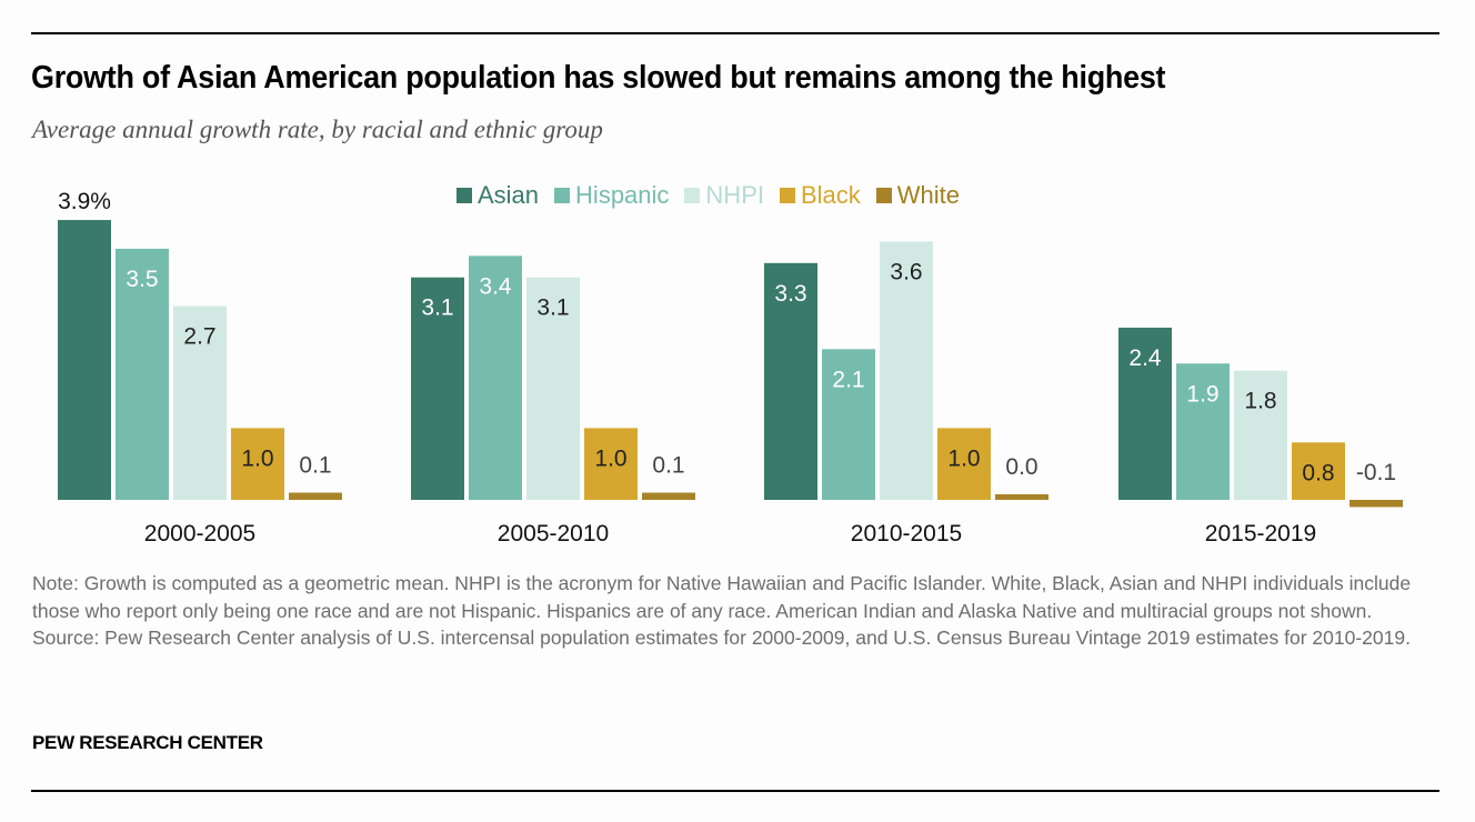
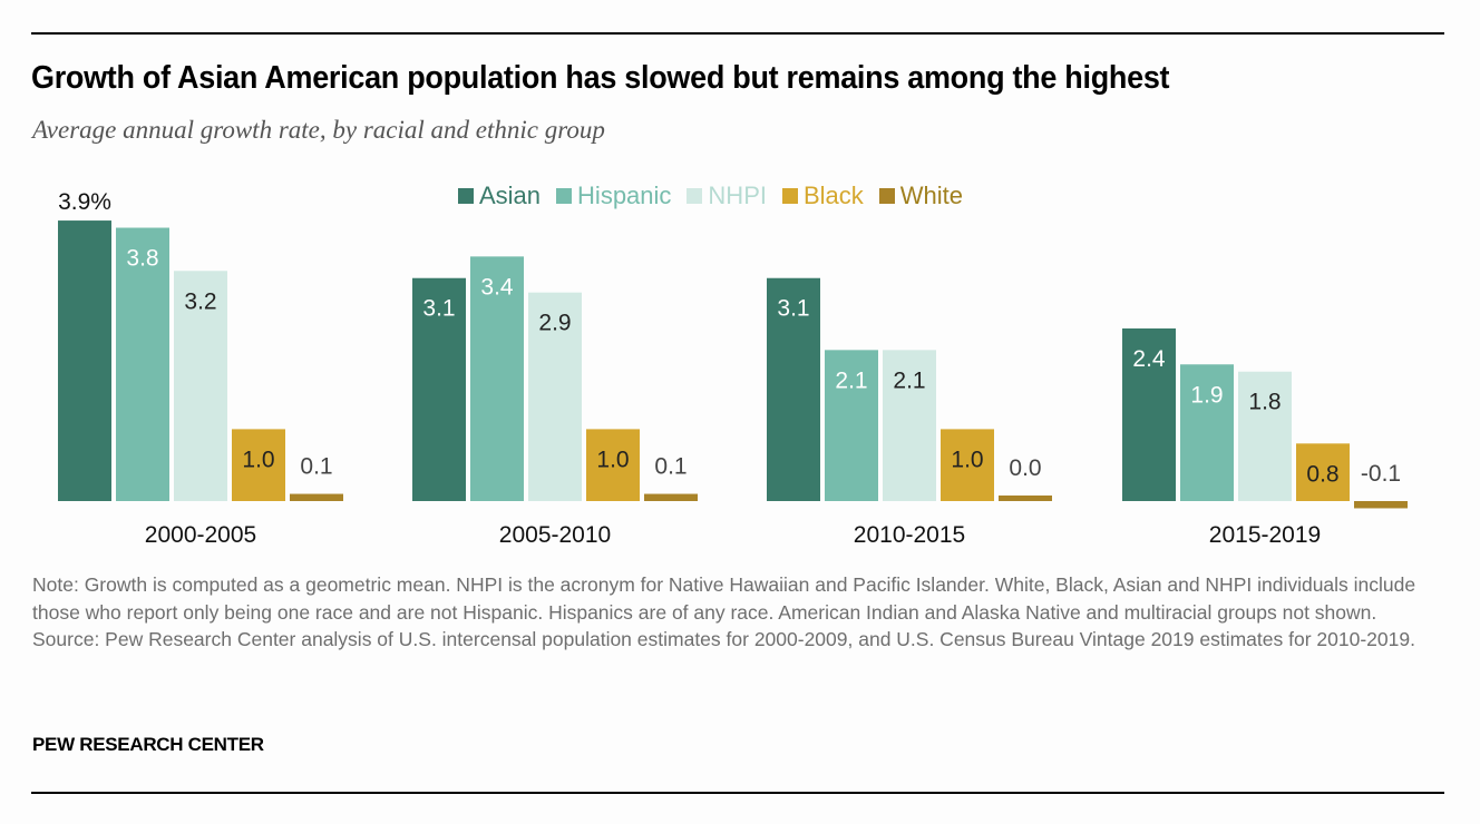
Hispanic/2000-2005: 3.5 -> 3.8
NHPI/2000-2005: 2.7 -> 3.2
NHPI/2005-2010: 3.1 -> 2.9
Asian/2010-2015: 3.3 -> 3.1
NHPI/2010-2015: 3.6 -> 2.1
